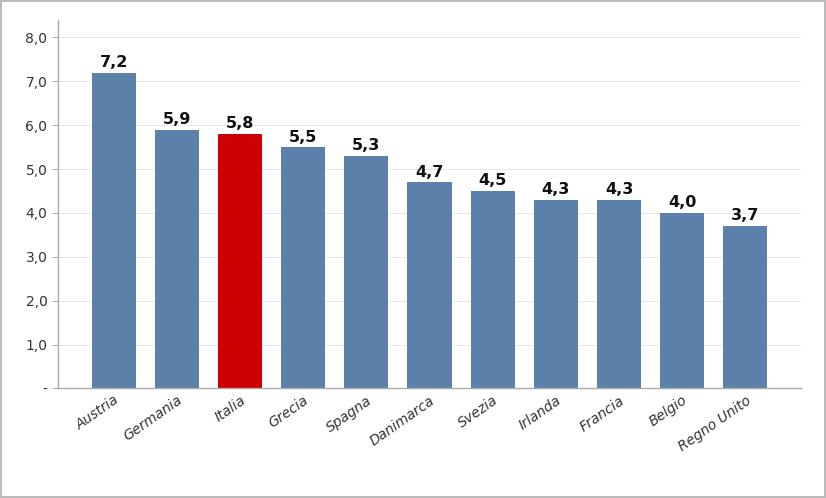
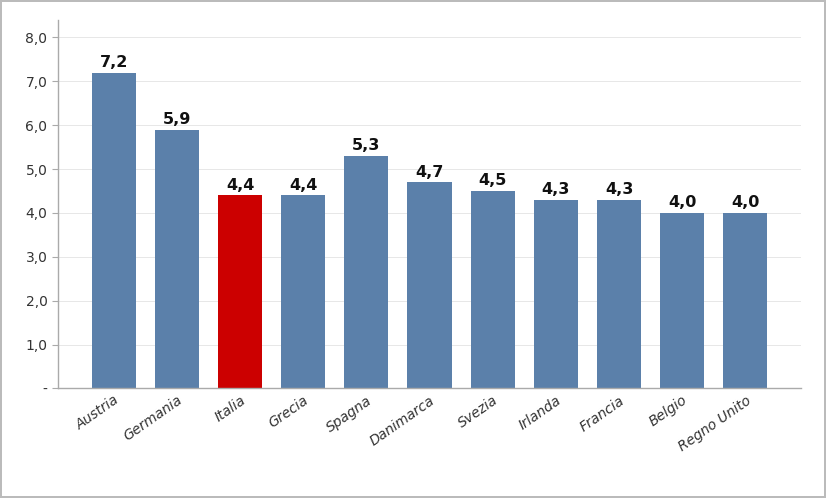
Italia: 5,8 -> 4,4
Grecia: 5,5 -> 4,4
Regno Unito: 3,7 -> 4,0
